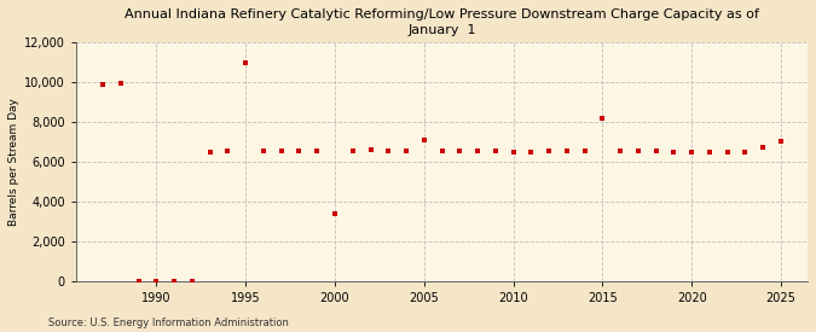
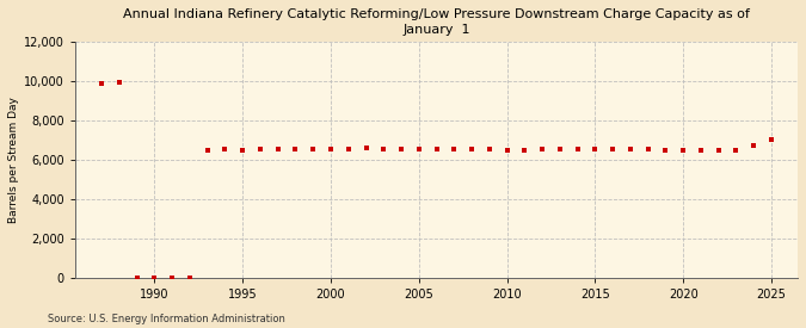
1995: 11,000 -> 6,500
2000: 3,400 -> 6,600
2005: 7,100 -> 6,600
2015: 8,200 -> 6,600
